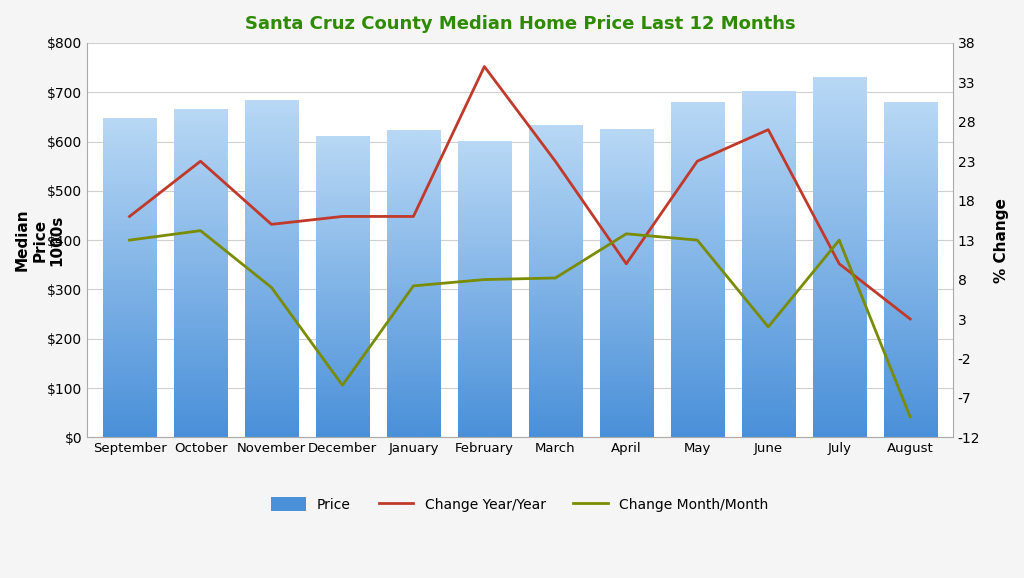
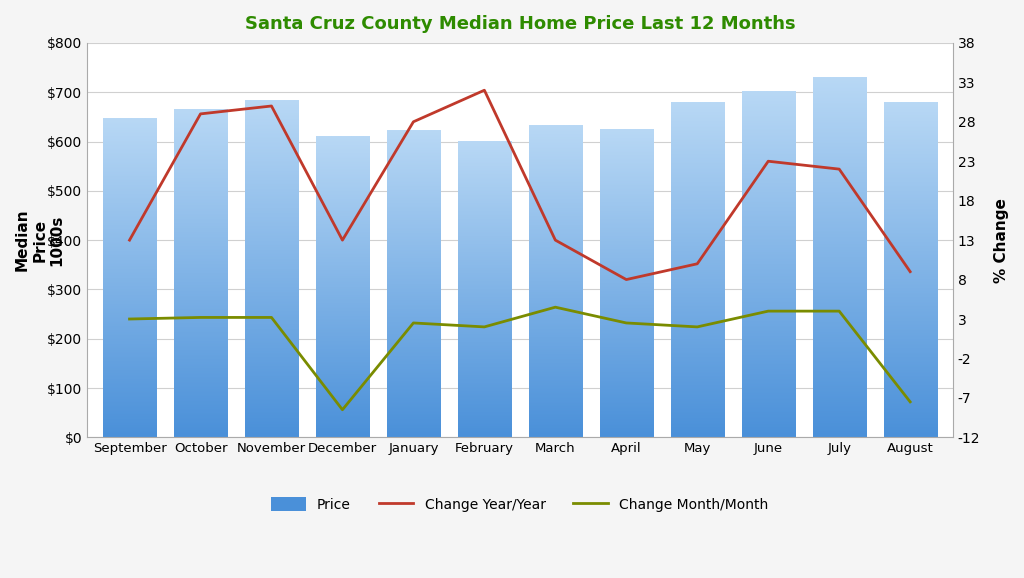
Change Year/Year/September: 16 -> 13
Change Month/Month/September: 13.0 -> 3.0
Change Year/Year/October: 23 -> 29
Change Month/Month/October: 14.2 -> 3.2
Change Year/Year/November: 15 -> 30
Change Month/Month/November: 7.0 -> 3.2
Change Year/Year/December: 16 -> 13
Change Month/Month/December: -5.4 -> -8.5
Change Year/Year/January: 16 -> 28
Change Month/Month/January: 7.2 -> 2.5
Change Year/Year/February: 35 -> 32
Change Month/Month/February: 8.0 -> 2.0
Change Year/Year/March: 23 -> 13
Change Month/Month/March: 8.2 -> 4.5
Change Year/Year/April: 10 -> 8
Change Month/Month/April: 13.8 -> 2.5
Change Year/Year/May: 23 -> 10
Change Month/Month/May: 13.0 -> 2.0
Change Year/Year/June: 27 -> 23
Change Month/Month/June: 2.0 -> 4.0
Change Year/Year/July: 10 -> 22
Change Month/Month/July: 13.0 -> 4.0
Change Year/Year/August: 3 -> 9
Change Month/Month/August: -9.4 -> -7.5
